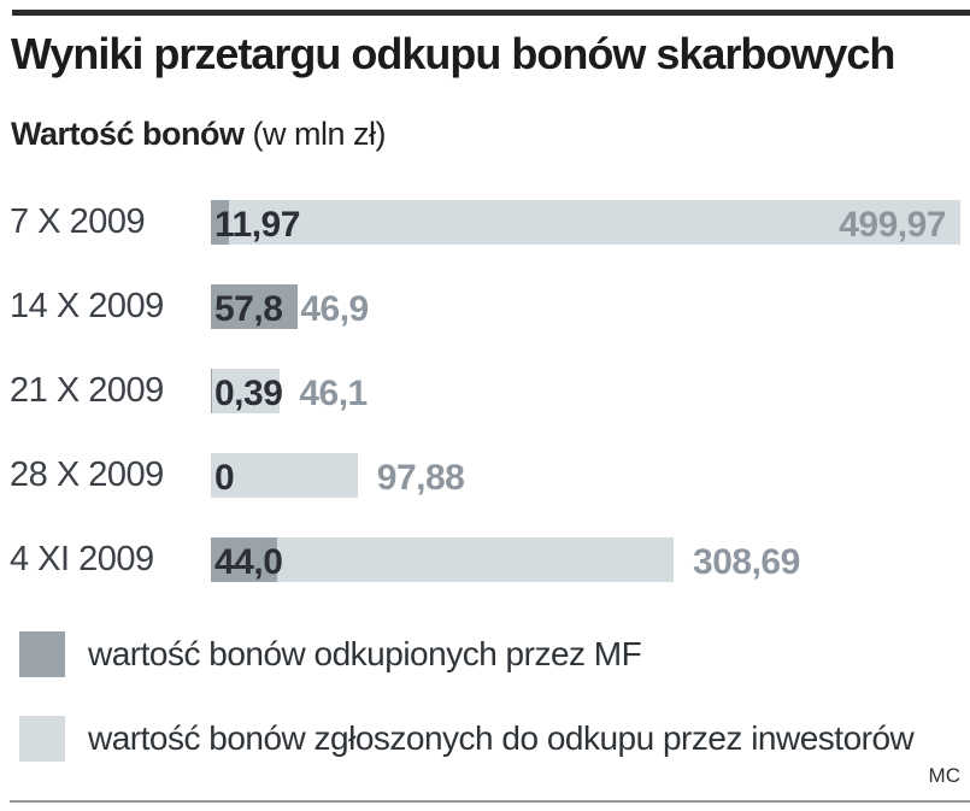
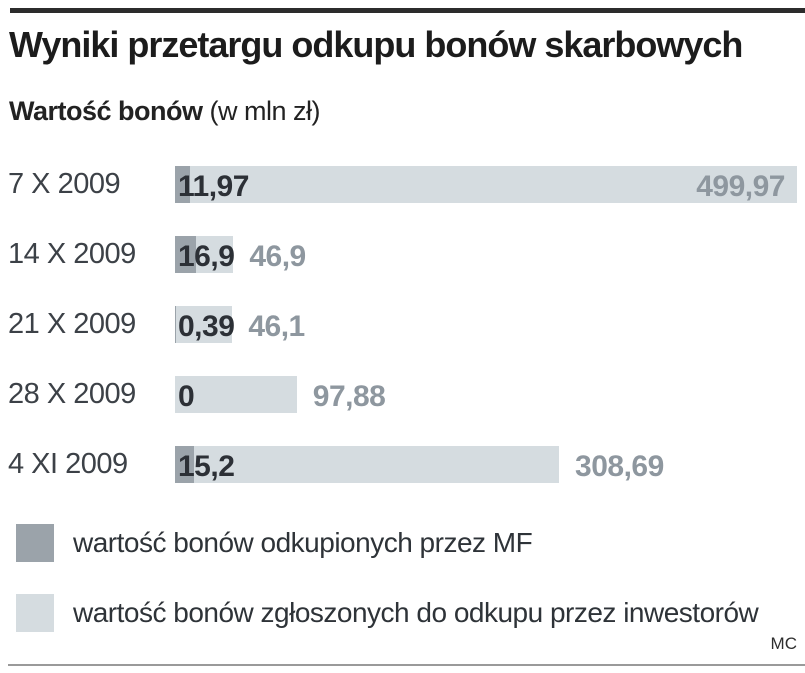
wartość bonów odkupionych przez MF/14 X 2009: 57,8 -> 16,9
wartość bonów odkupionych przez MF/4 XI 2009: 44,0 -> 15,2
